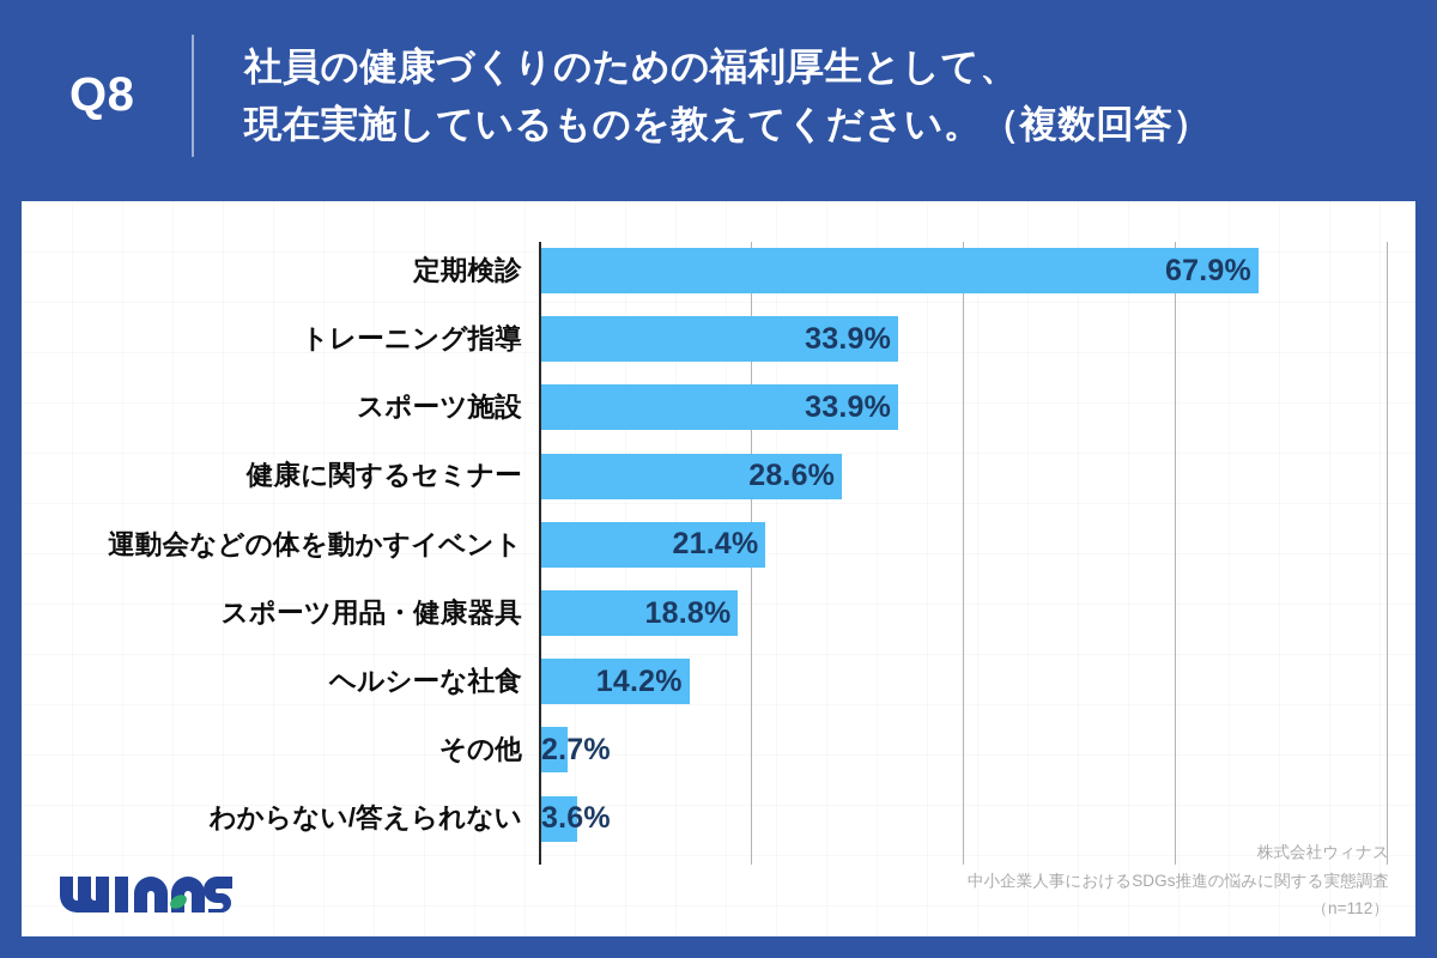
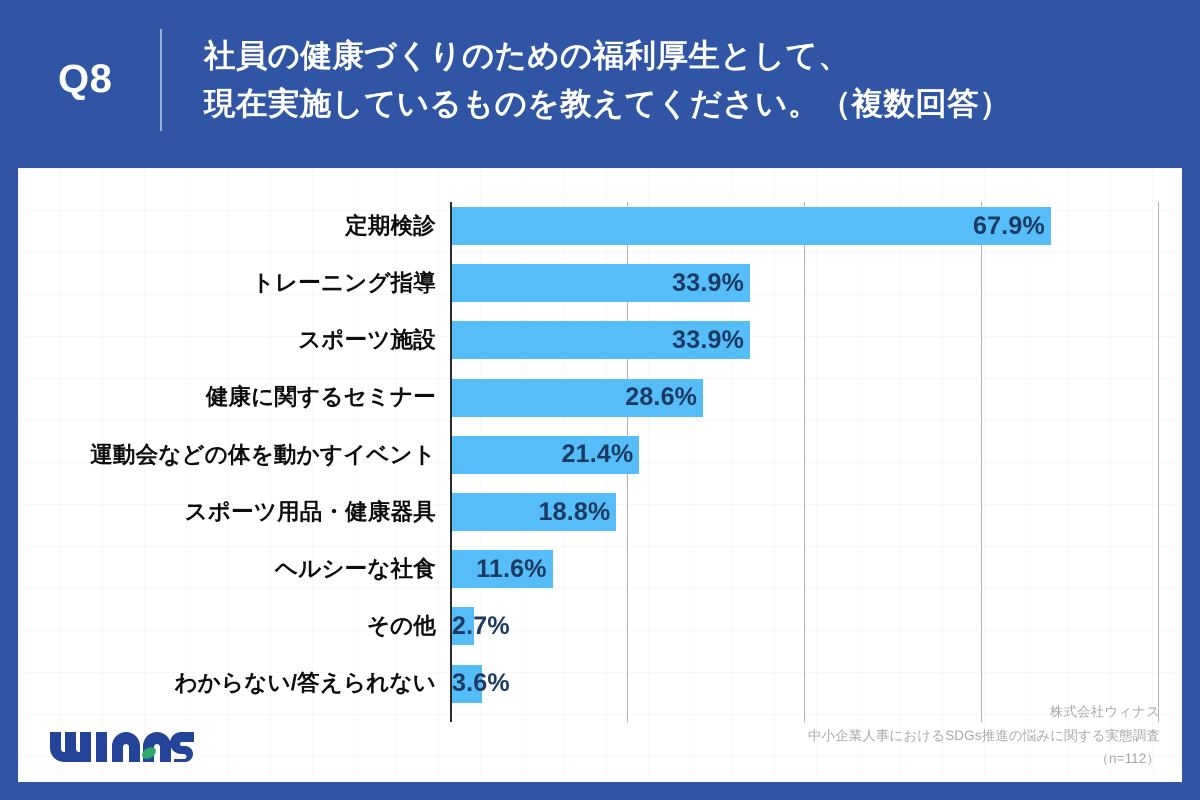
ヘルシーな社食: 14.2% -> 11.6%
